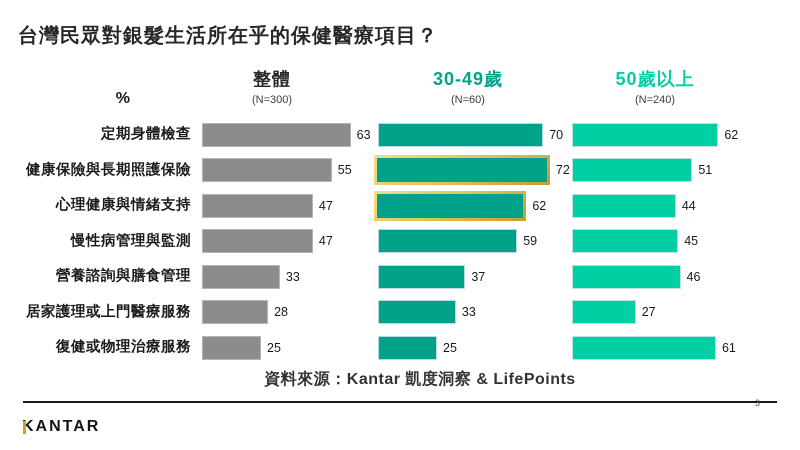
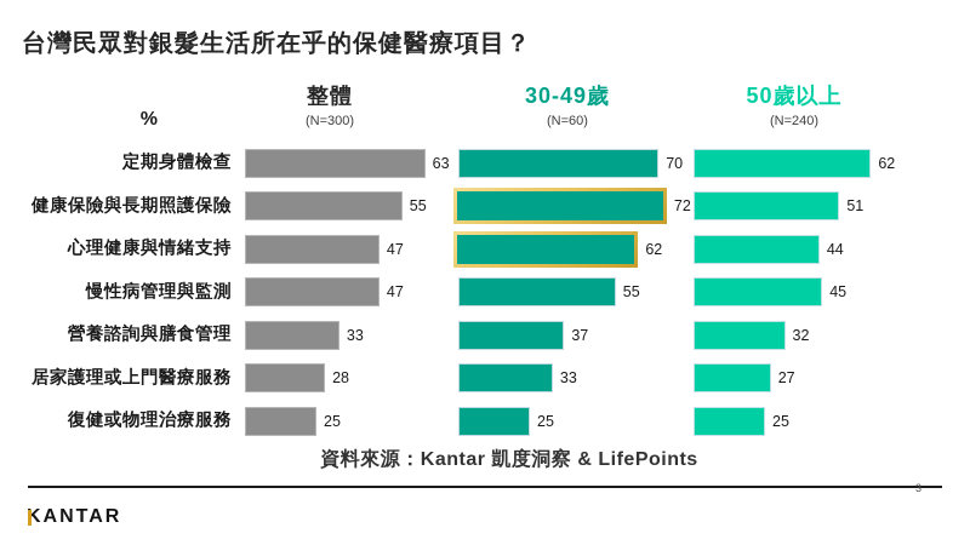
30-49歲/慢性病管理與監測: 59 -> 55
50歲以上/營養諮詢與膳食管理: 46 -> 32
50歲以上/復健或物理治療服務: 61 -> 25
